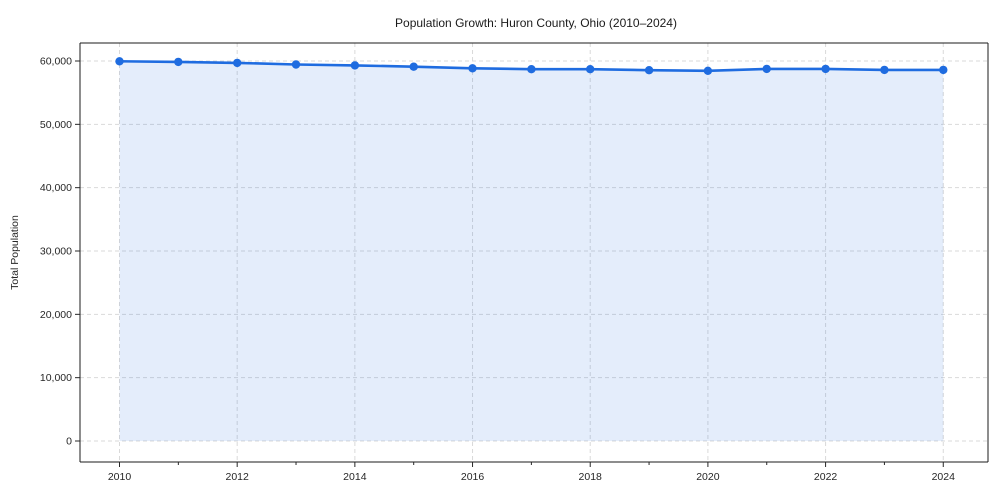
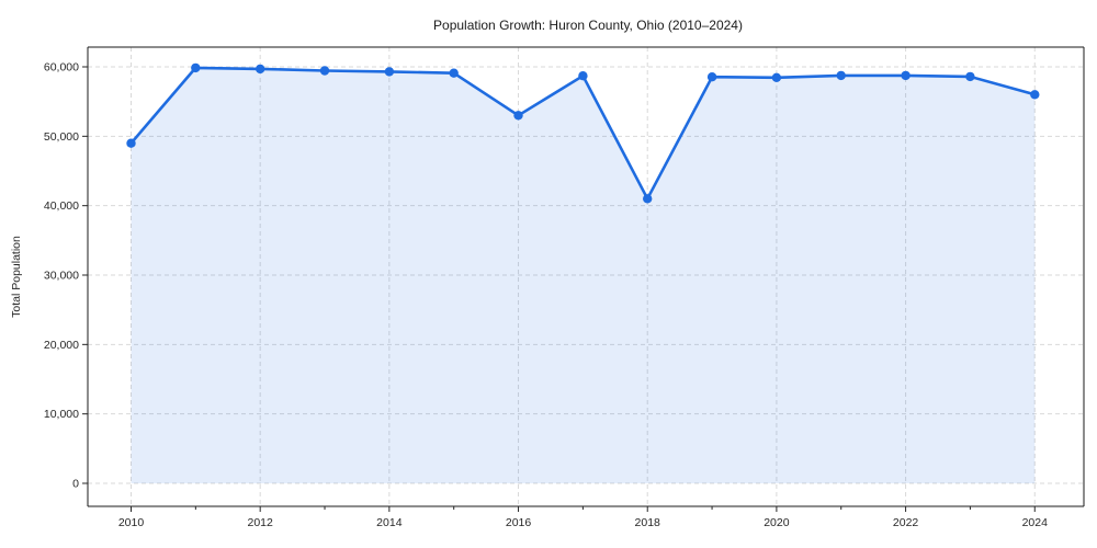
2010: 60000 -> 49000
2016: 59000 -> 53000
2018: 59000 -> 41000
2024: 59000 -> 56000
